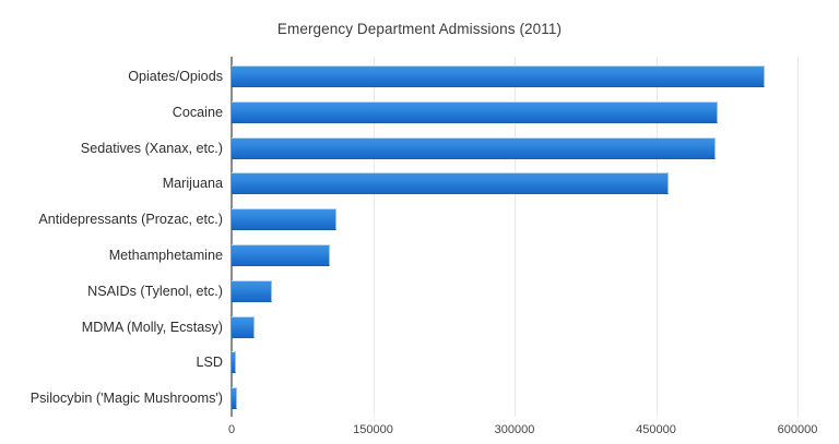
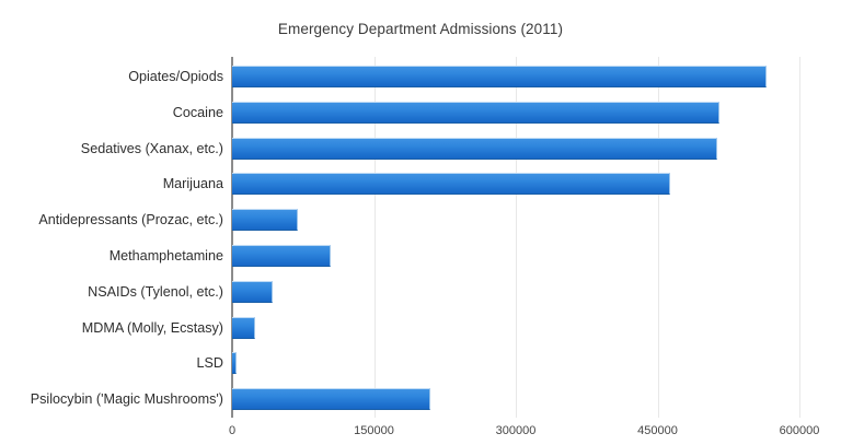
Antidepressants (Prozac, etc.): 110000 -> 70000
Psilocybin ('Magic Mushrooms'): 10000 -> 210000
